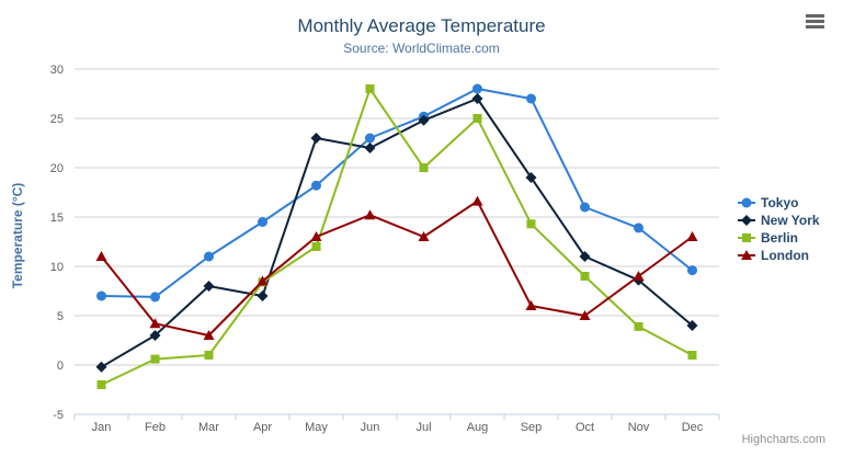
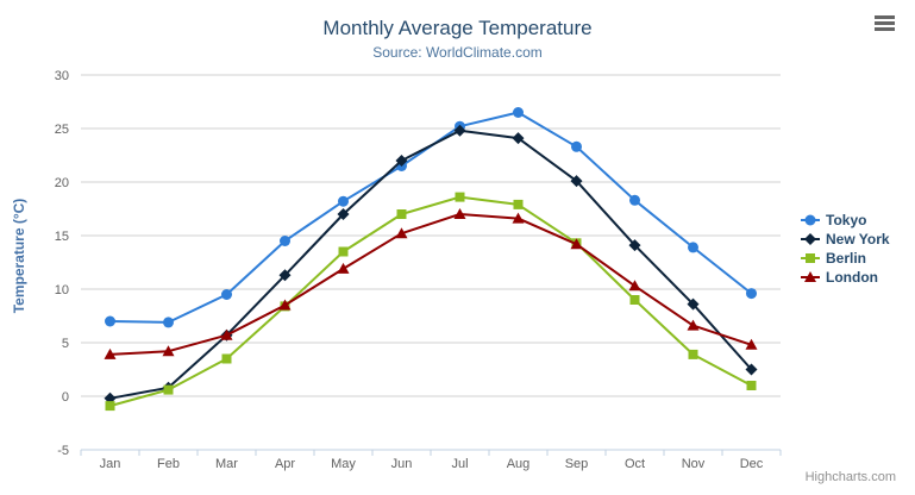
Berlin/Jan: -2 -> -1
London/Jan: 11 -> 4
New York/Feb: 3 -> 1
Tokyo/Mar: 11 -> 10
New York/Mar: 8 -> 6
Berlin/Mar: 1 -> 4
London/Mar: 3 -> 6
New York/Apr: 7 -> 11
New York/May: 23 -> 17
Berlin/May: 12 -> 14
London/May: 13 -> 12
Tokyo/Jun: 23 -> 22
Berlin/Jun: 28 -> 17
Berlin/Jul: 20 -> 19
London/Jul: 13 -> 17
Tokyo/Aug: 28 -> 26
New York/Aug: 27 -> 24
Berlin/Aug: 25 -> 18
Tokyo/Sep: 27 -> 23
New York/Sep: 19 -> 20
London/Sep: 6 -> 14
Tokyo/Oct: 16 -> 18
New York/Oct: 11 -> 14
London/Oct: 5 -> 10
London/Nov: 9 -> 7
New York/Dec: 4 -> 2
London/Dec: 13 -> 5
